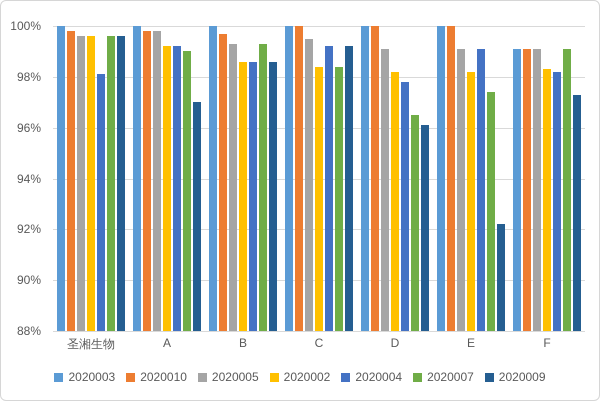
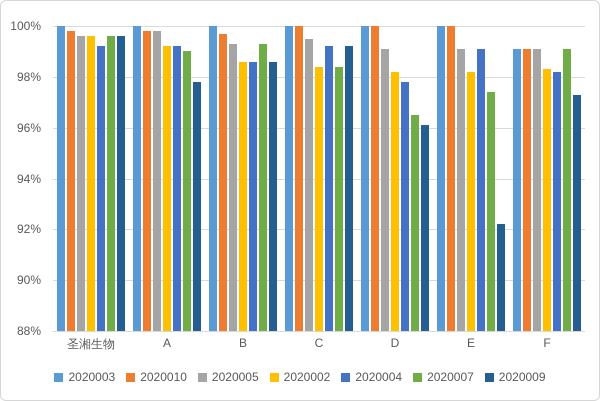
2020004/圣湘生物: 98.1% -> 99.2%
2020009/A: 97.0% -> 97.8%
